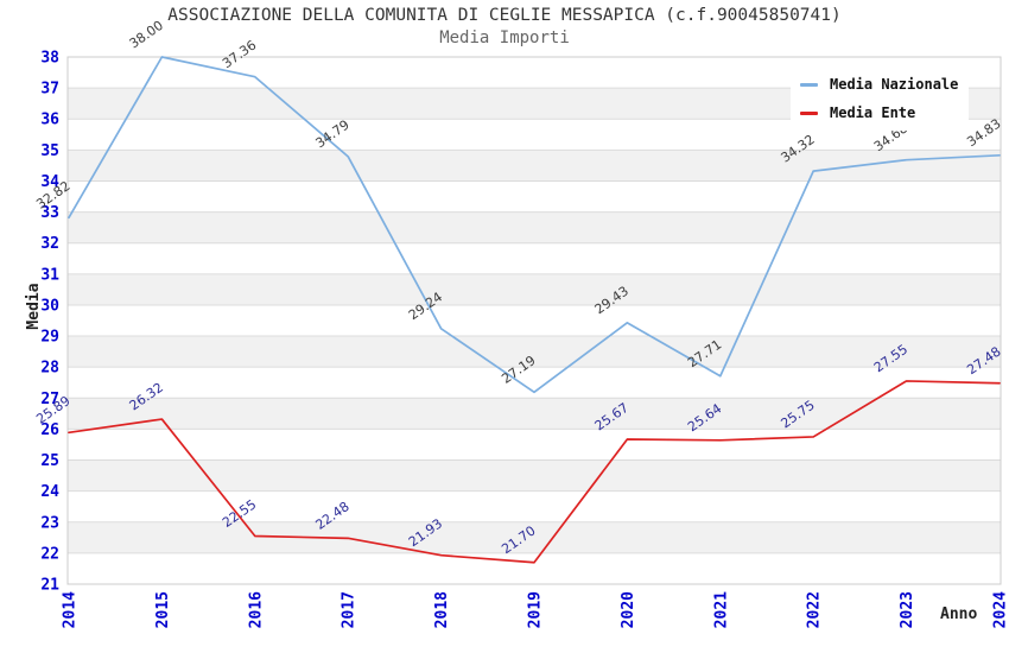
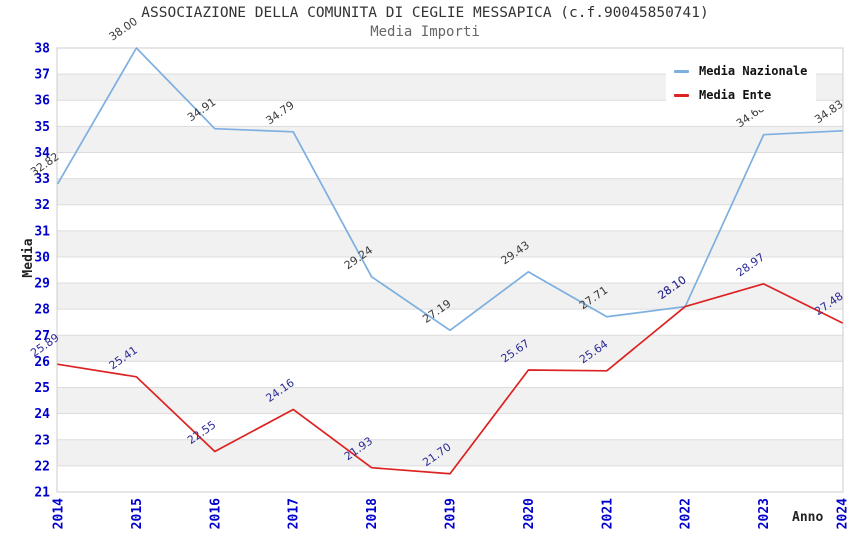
Media Ente/2015: 26.32 -> 25.41
Media Nazionale/2016: 37.36 -> 34.91
Media Ente/2017: 22.48 -> 24.16
Media Nazionale/2022: 34.32 -> 28.10
Media Ente/2022: 25.75 -> 28.10
Media Ente/2023: 27.55 -> 28.97
